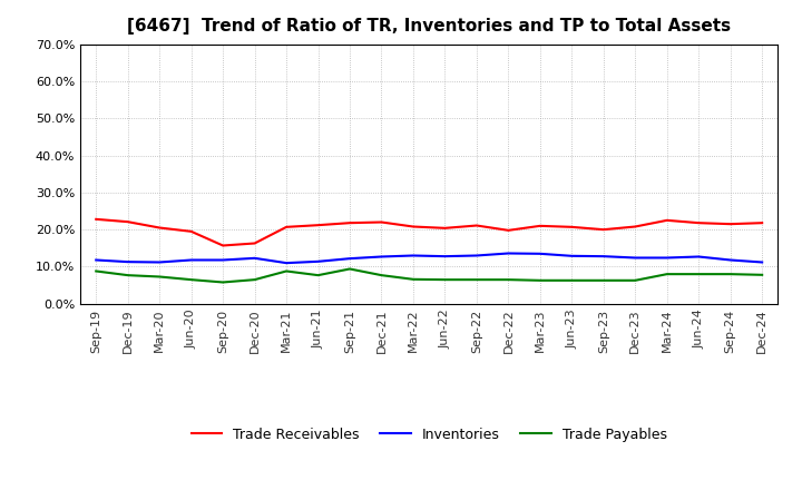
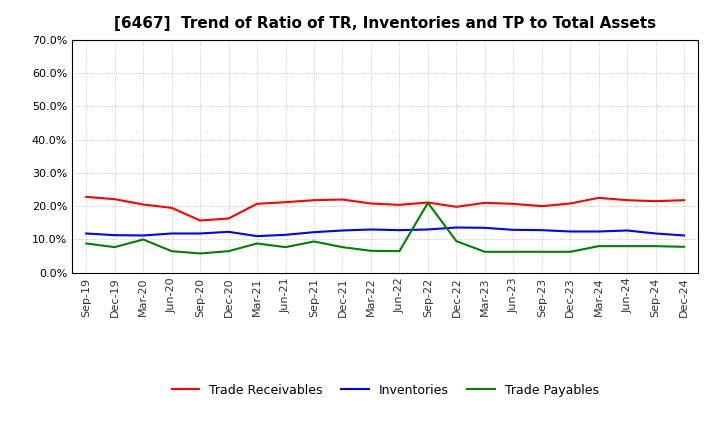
Trade Payables/Mar-20: 7.3% -> 10.0%
Trade Payables/Sep-22: 6.5% -> 21.0%
Trade Payables/Dec-22: 6.5% -> 9.5%
